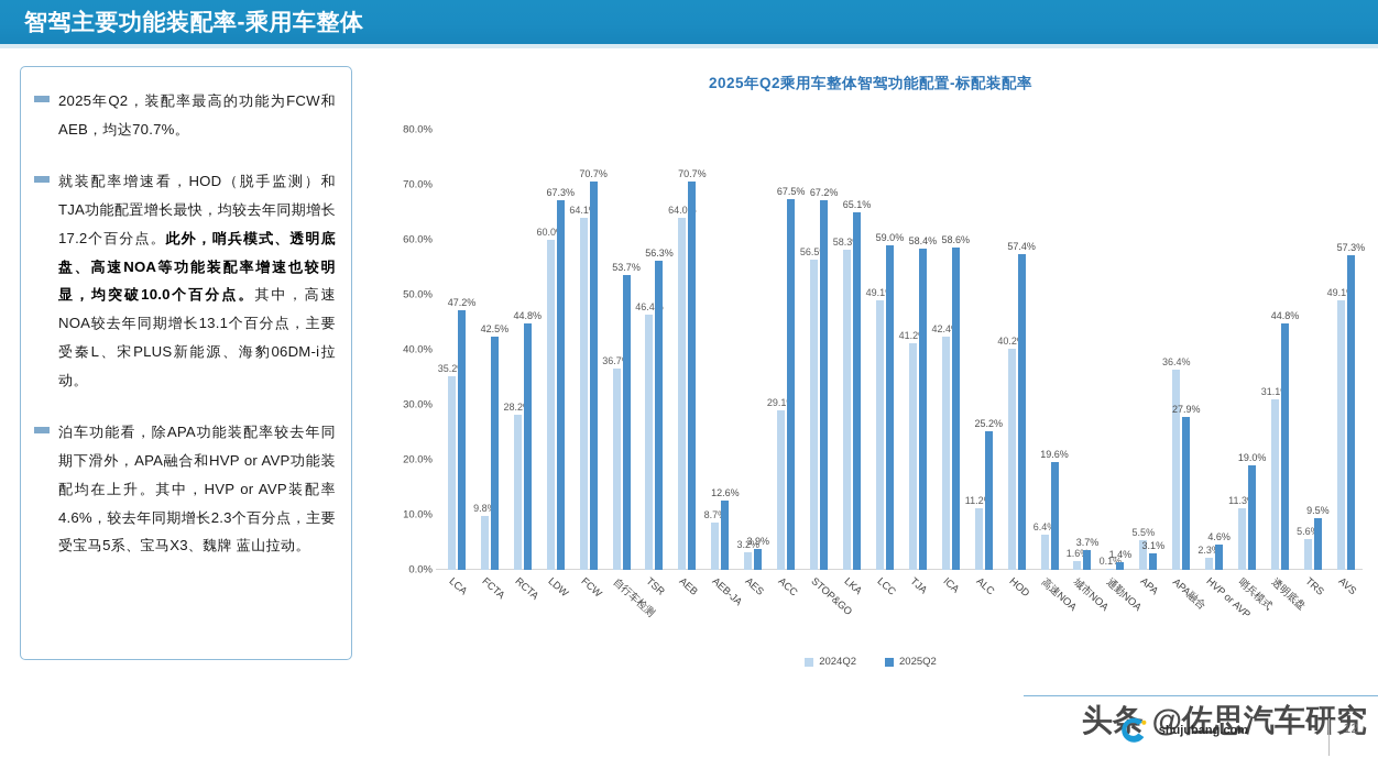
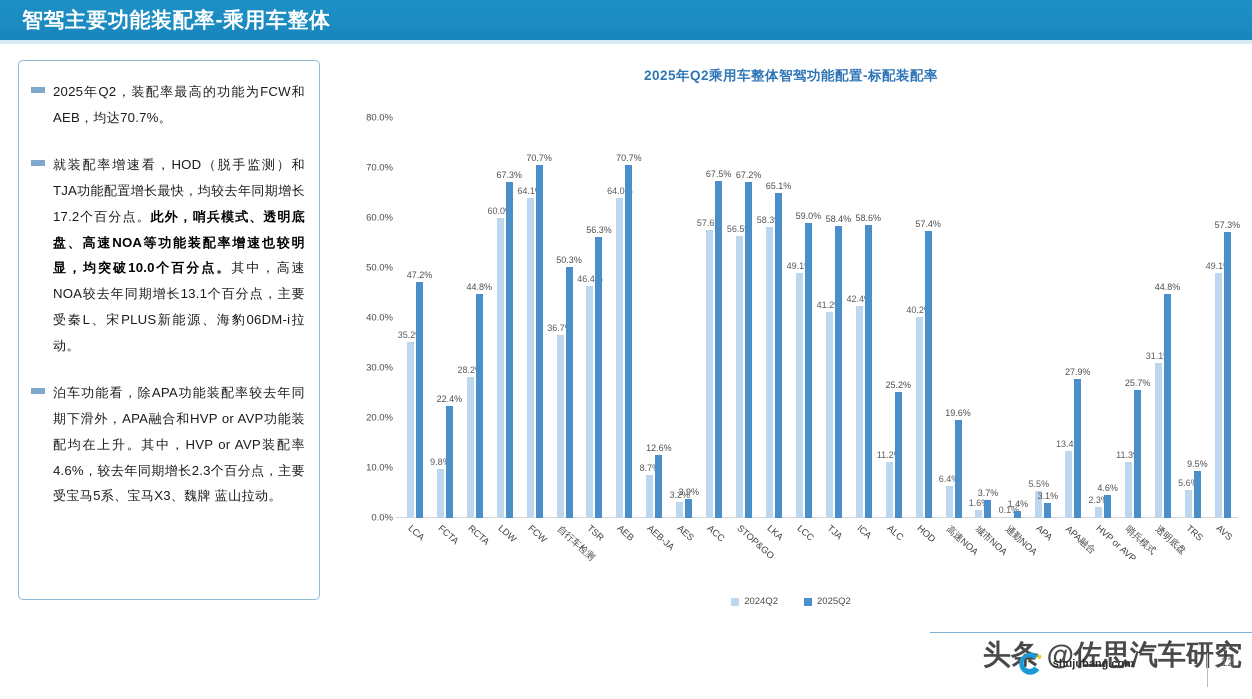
2025Q2/FCTA: 42.5% -> 22.4%
2025Q2/自行车检测: 53.7% -> 50.3%
2024Q2/ACC: 29.1% -> 57.6%
2024Q2/APA融合: 36.4% -> 13.4%
2025Q2/哨兵模式: 19.0% -> 25.7%
